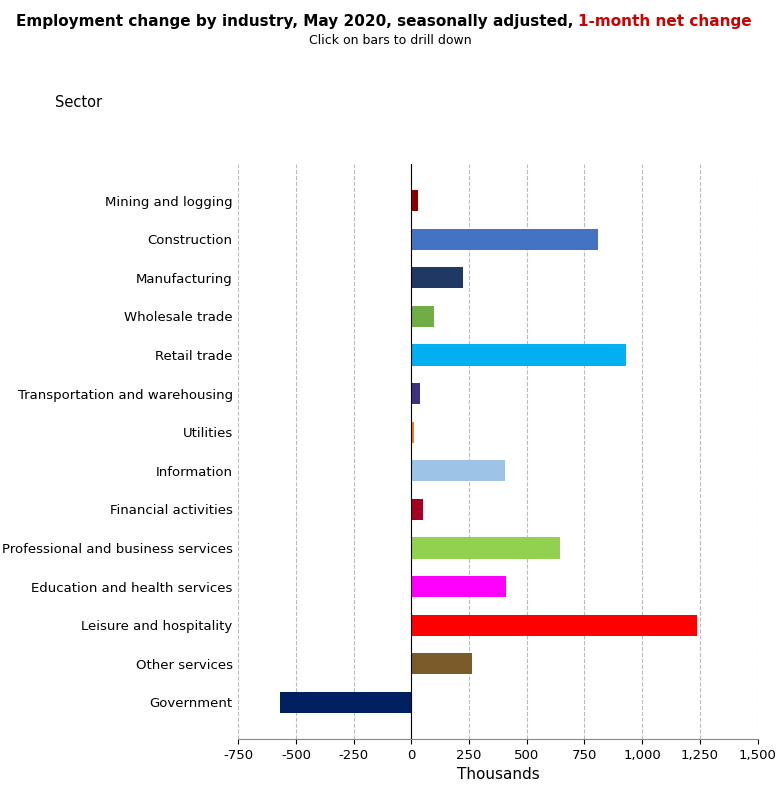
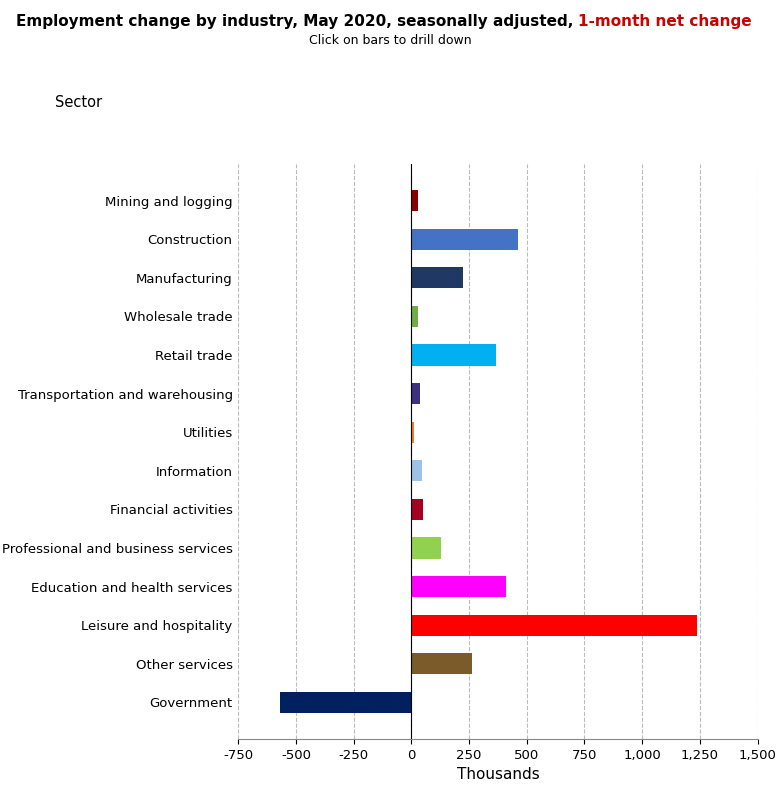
Construction: 810 -> 464
Wholesale trade: 100 -> 28
Retail trade: 930 -> 368
Information: 405 -> 46
Professional and business services: 645 -> 127
